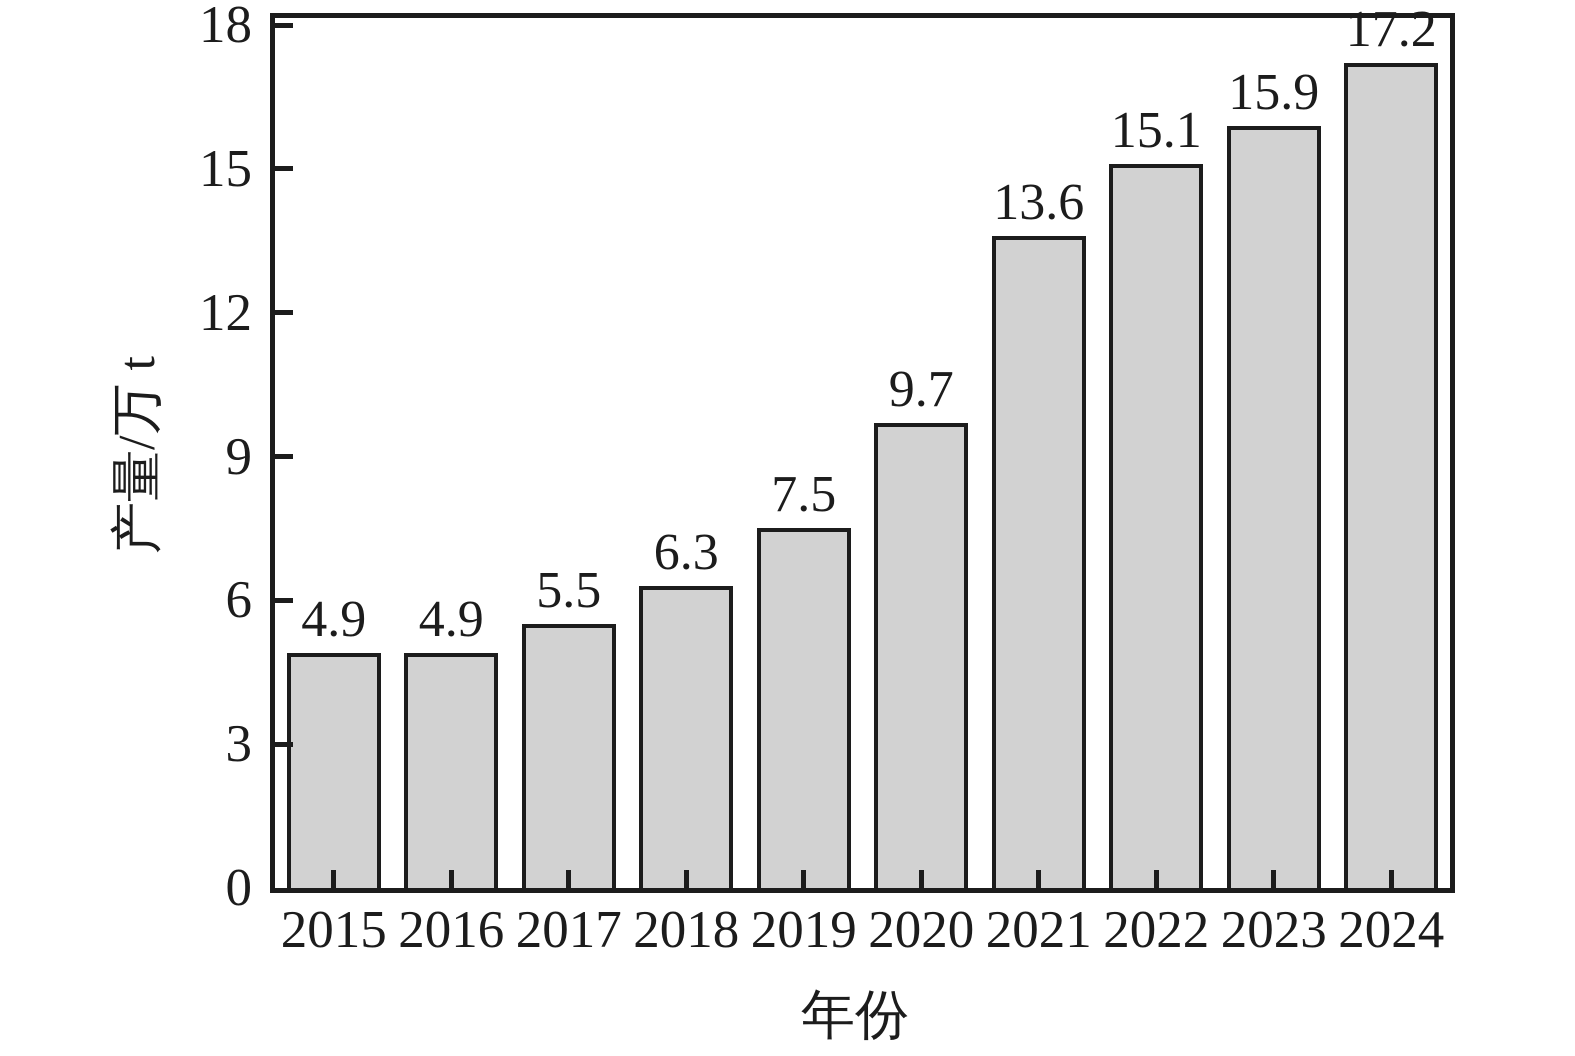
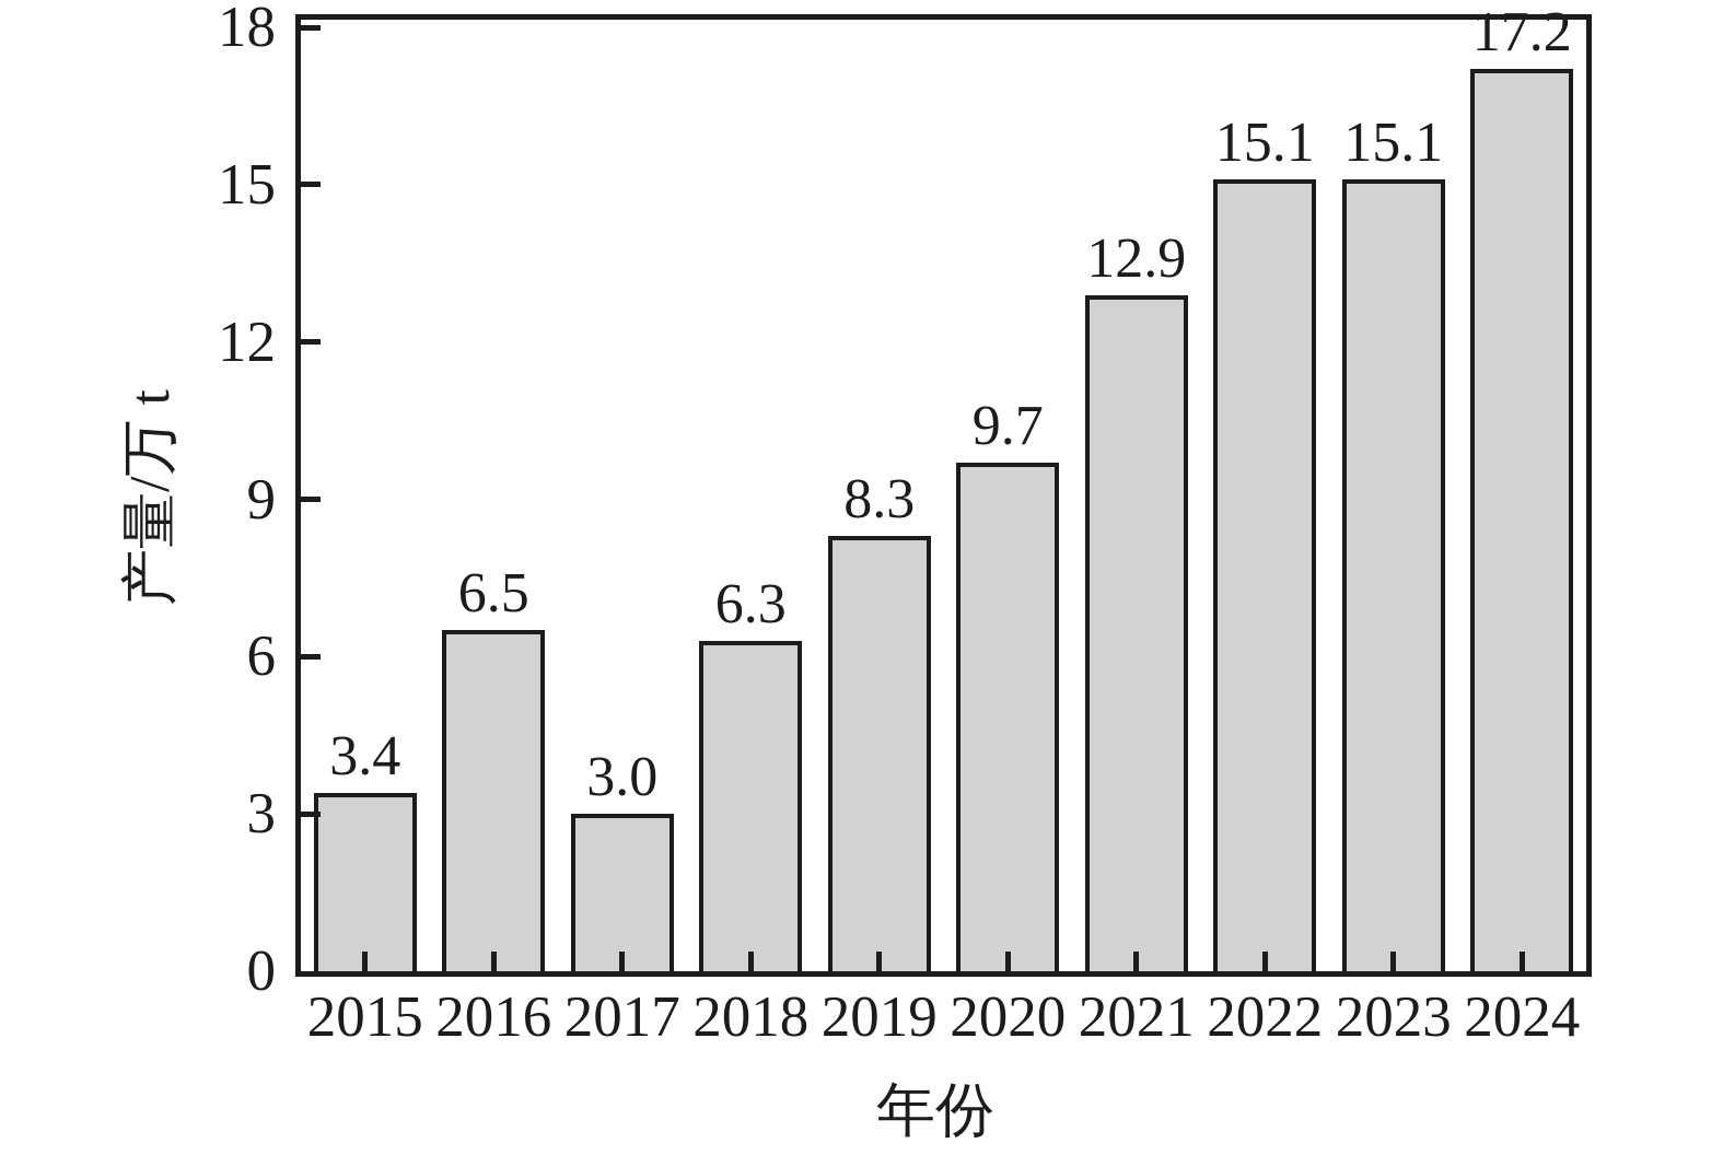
2015: 4.9 -> 3.4
2016: 4.9 -> 6.5
2017: 5.5 -> 3.0
2019: 7.5 -> 8.3
2021: 13.6 -> 12.9
2023: 15.9 -> 15.1
